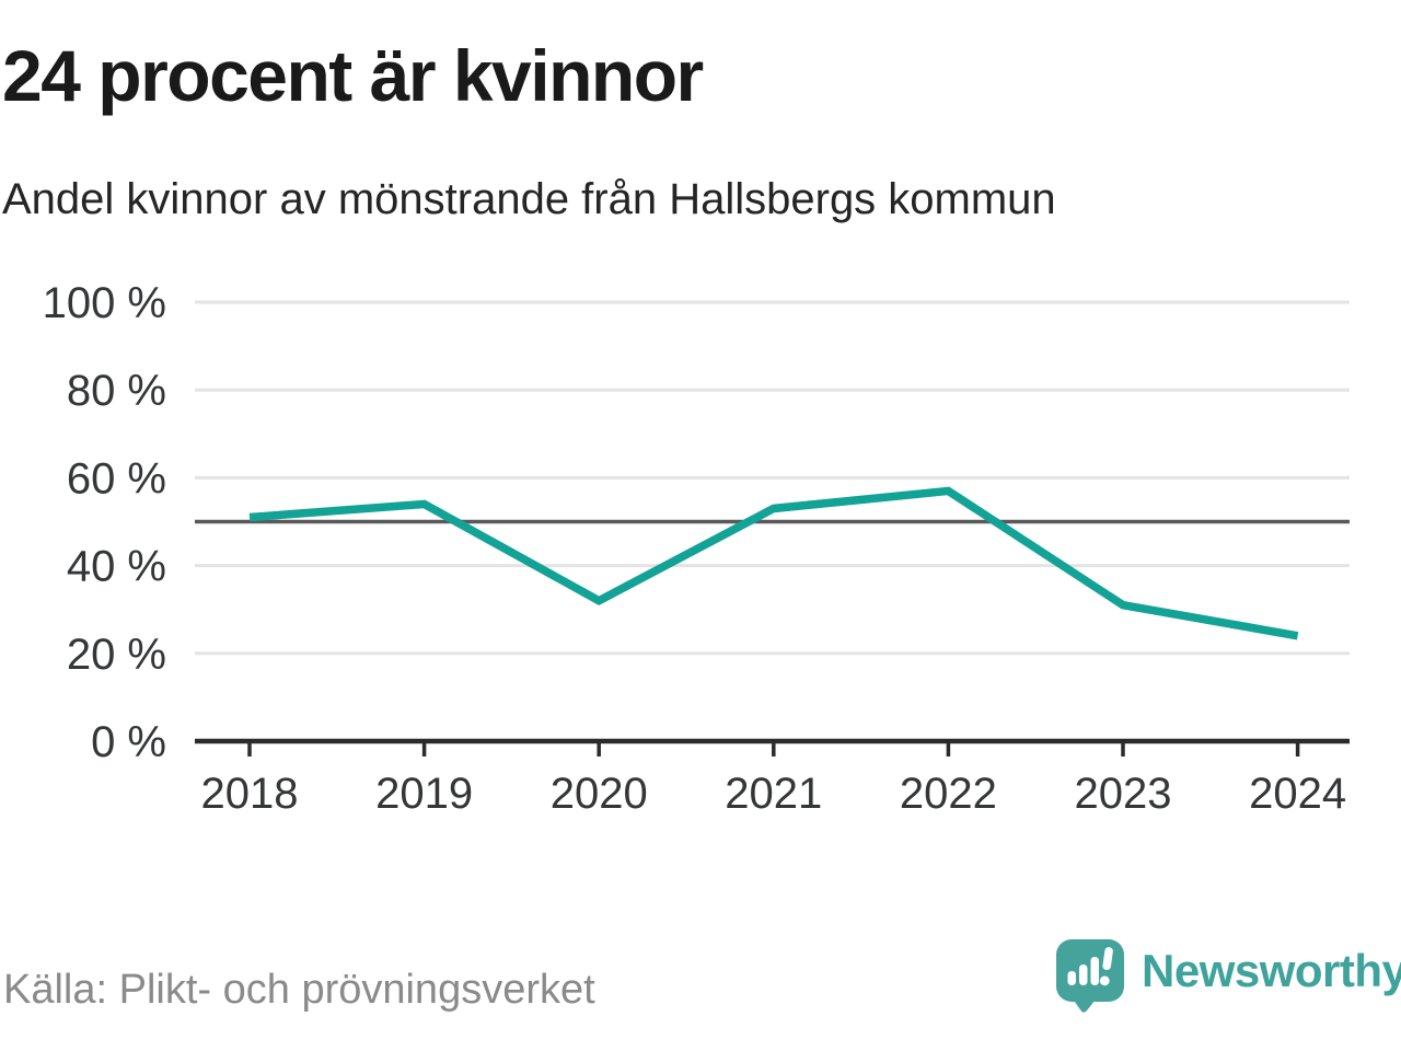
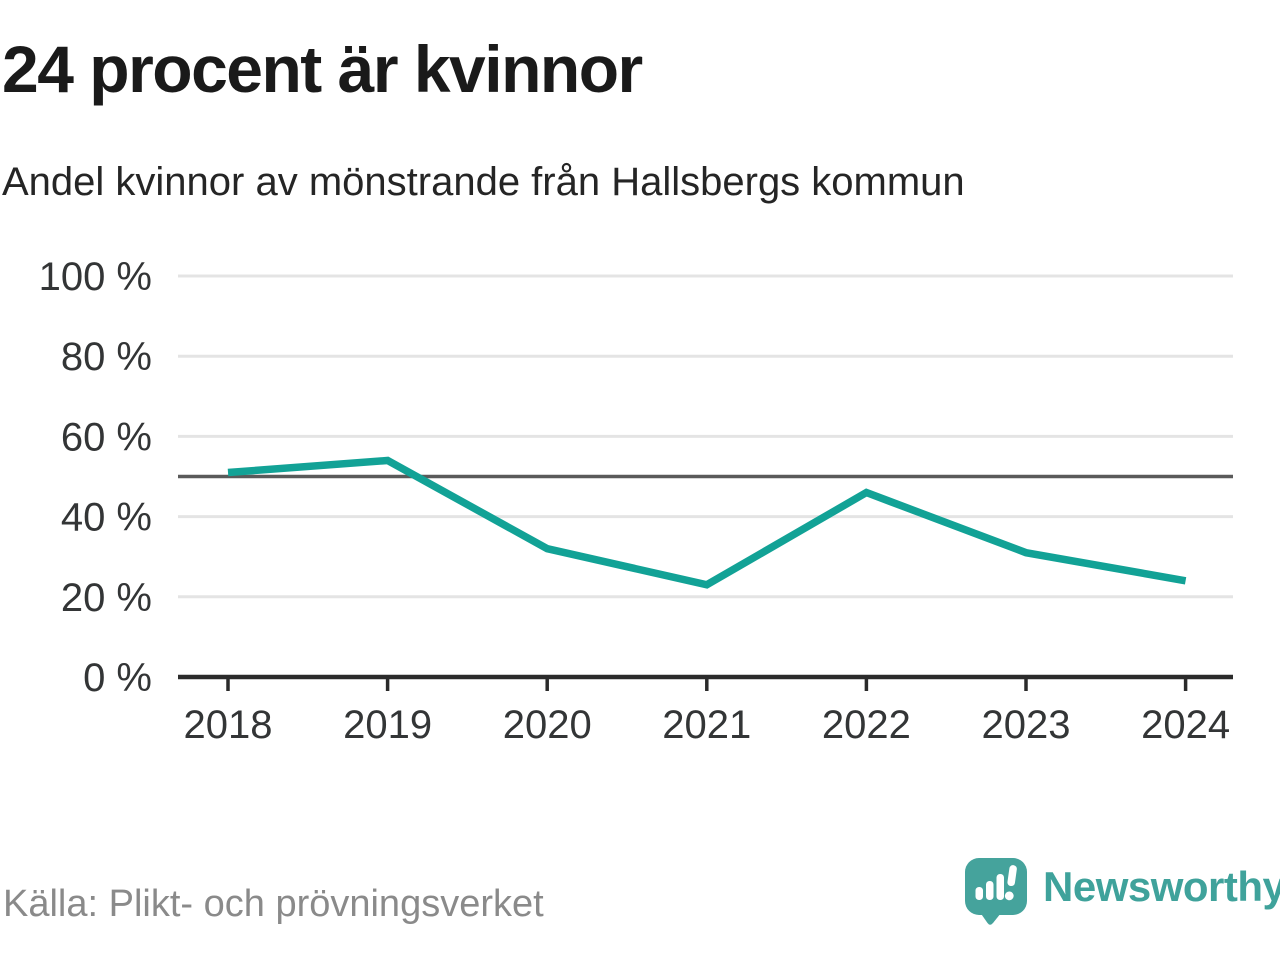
2021: 53% -> 23%
2022: 57% -> 46%
